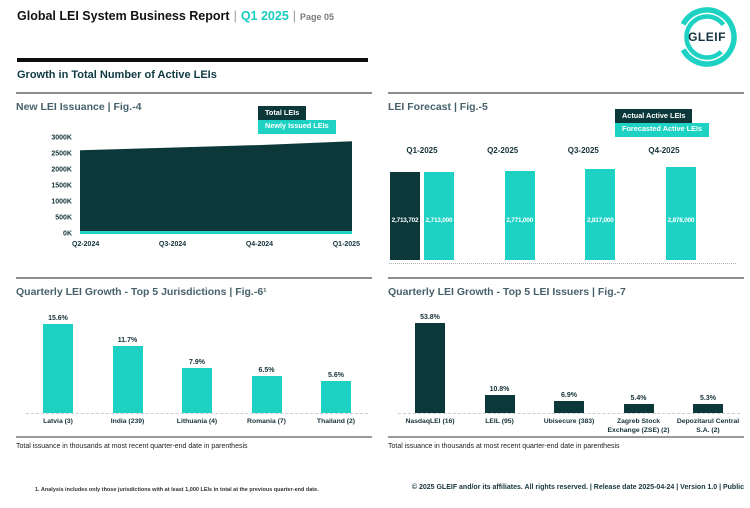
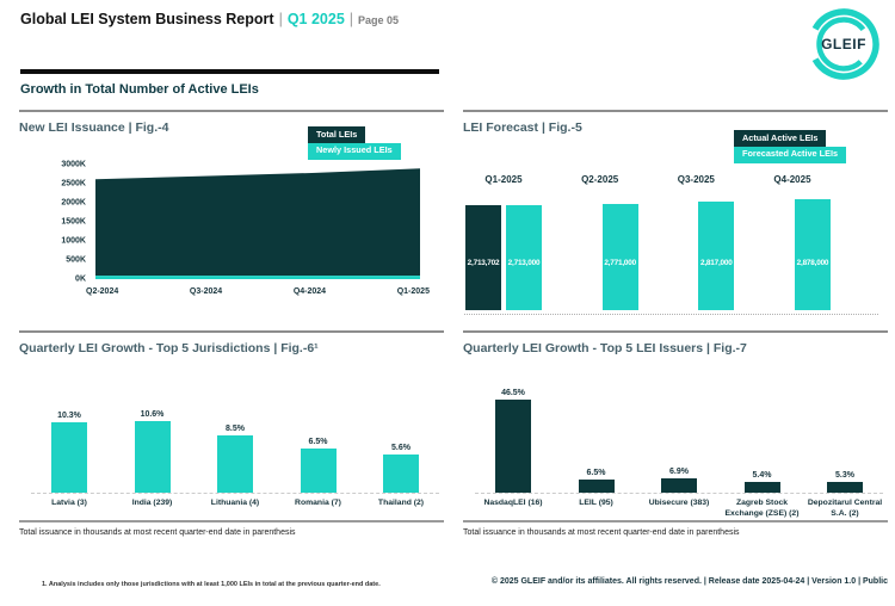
Quarterly LEI Growth - Top 5 Jurisdictions | Fig.-6¹/Latvia (3): 15.6% -> 10.3%
Quarterly LEI Growth - Top 5 Jurisdictions | Fig.-6¹/India (239): 11.7% -> 10.6%
Quarterly LEI Growth - Top 5 Jurisdictions | Fig.-6¹/Lithuania (4): 7.9% -> 8.5%
Quarterly LEI Growth - Top 5 LEI Issuers | Fig.-7/NasdaqLEI (16): 53.8% -> 46.5%
Quarterly LEI Growth - Top 5 LEI Issuers | Fig.-7/LEIL (95): 10.8% -> 6.5%
